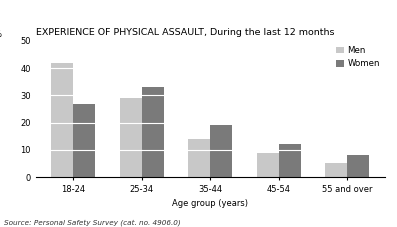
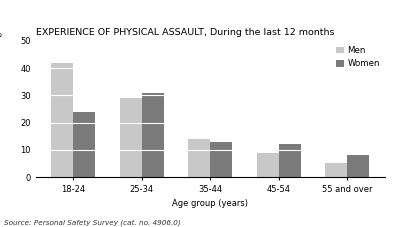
Women/18-24: 27 -> 24
Women/25-34: 33 -> 31
Women/35-44: 19 -> 13
